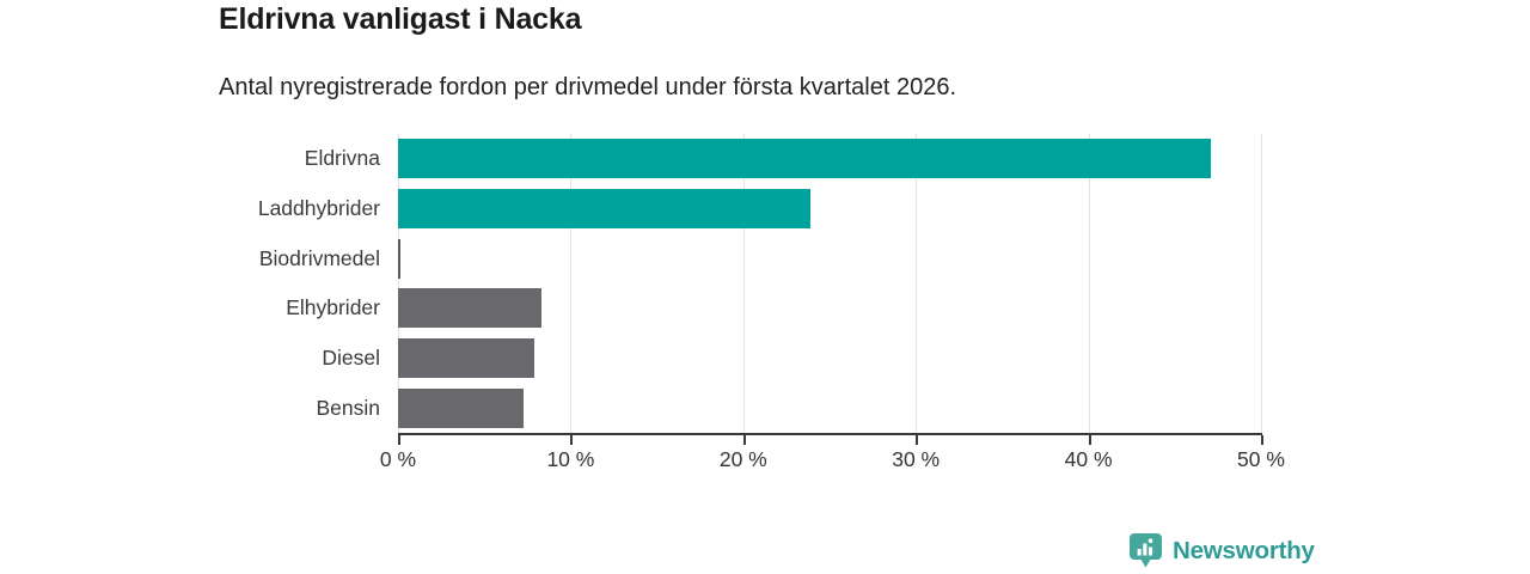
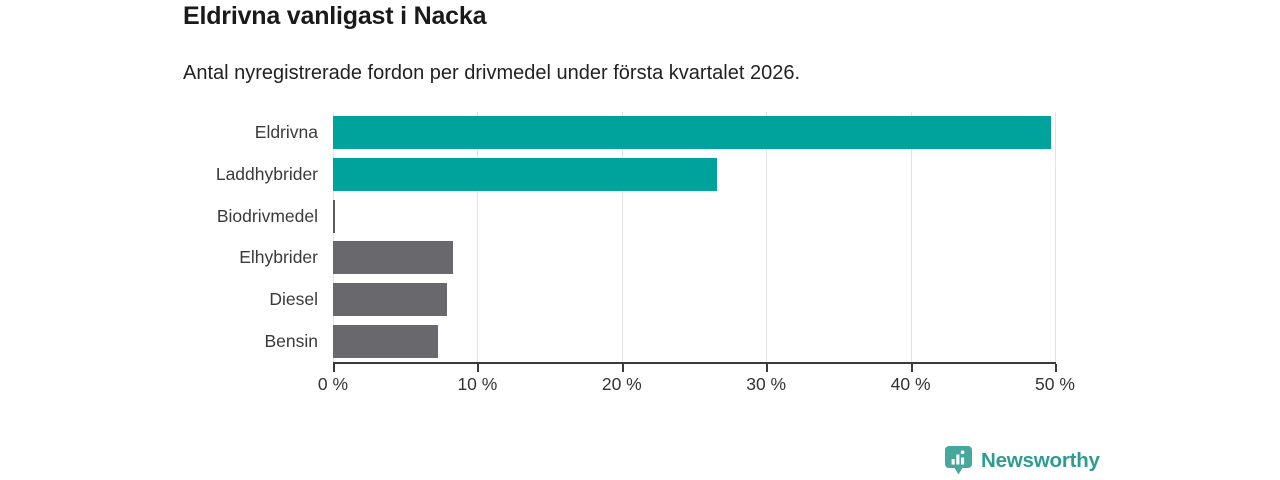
Eldrivna: 47.1% -> 49.7%
Laddhybrider: 23.9% -> 26.6%
